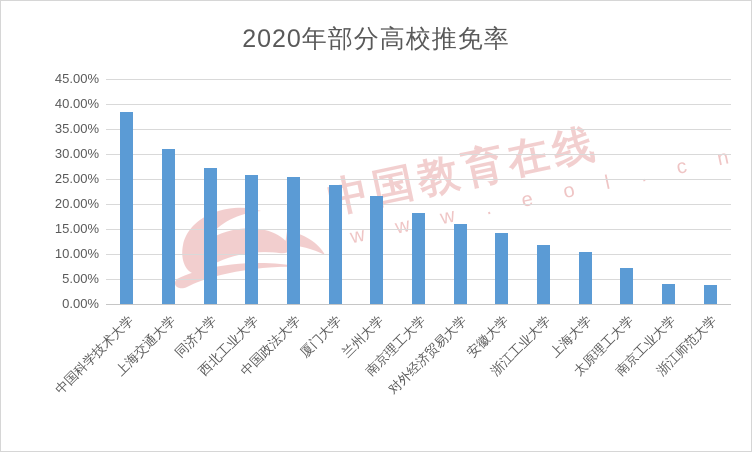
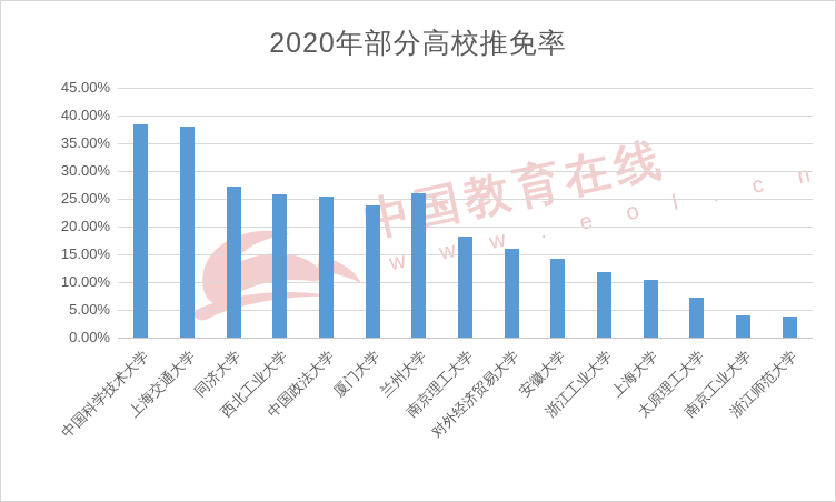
上海交通大学: 31% -> 38%
兰州大学: 22% -> 26%
